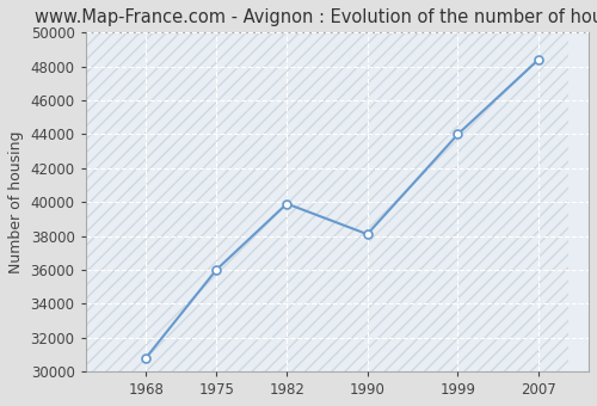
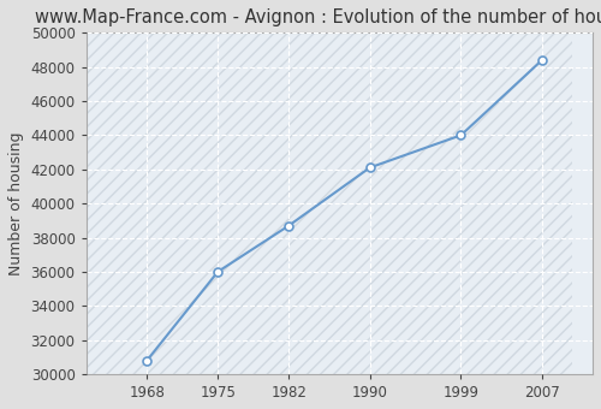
1982: 39900 -> 38700
1990: 38100 -> 42100
